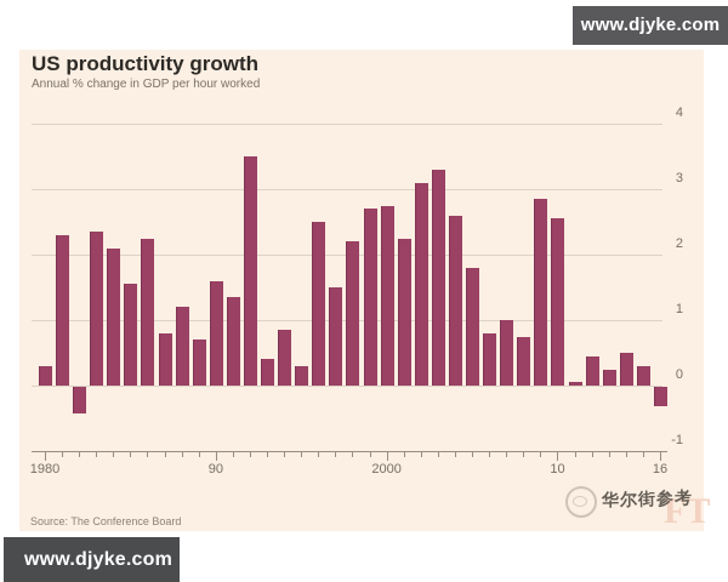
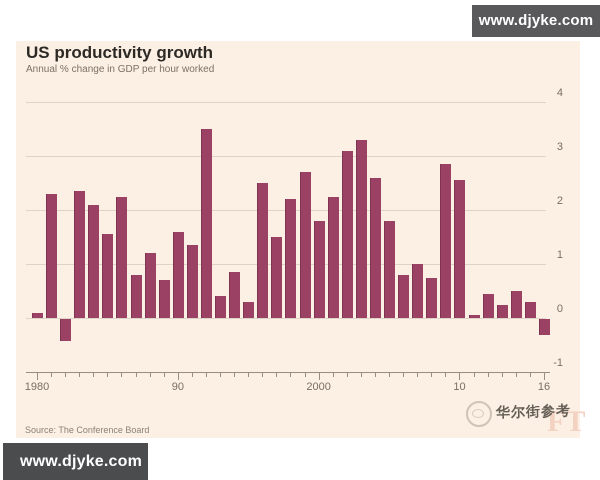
1980: 0.3 -> 0.1
2000: 2.8 -> 1.8
